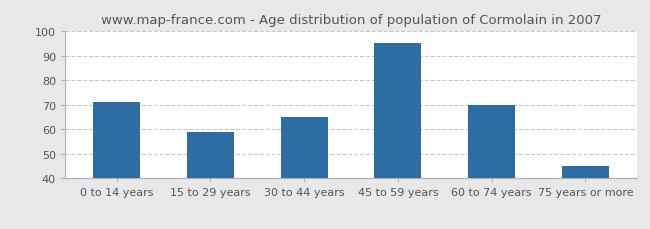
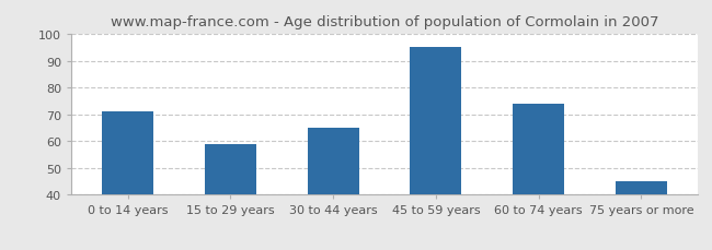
60 to 74 years: 70 -> 74
